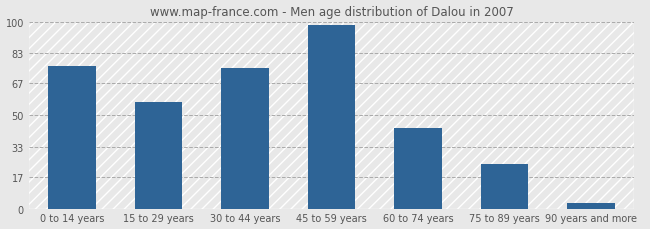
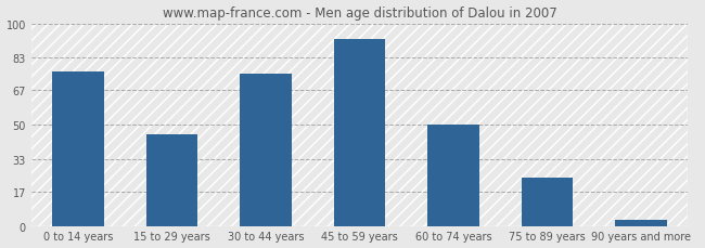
15 to 29 years: 57 -> 45
45 to 59 years: 98 -> 92
60 to 74 years: 43 -> 50
